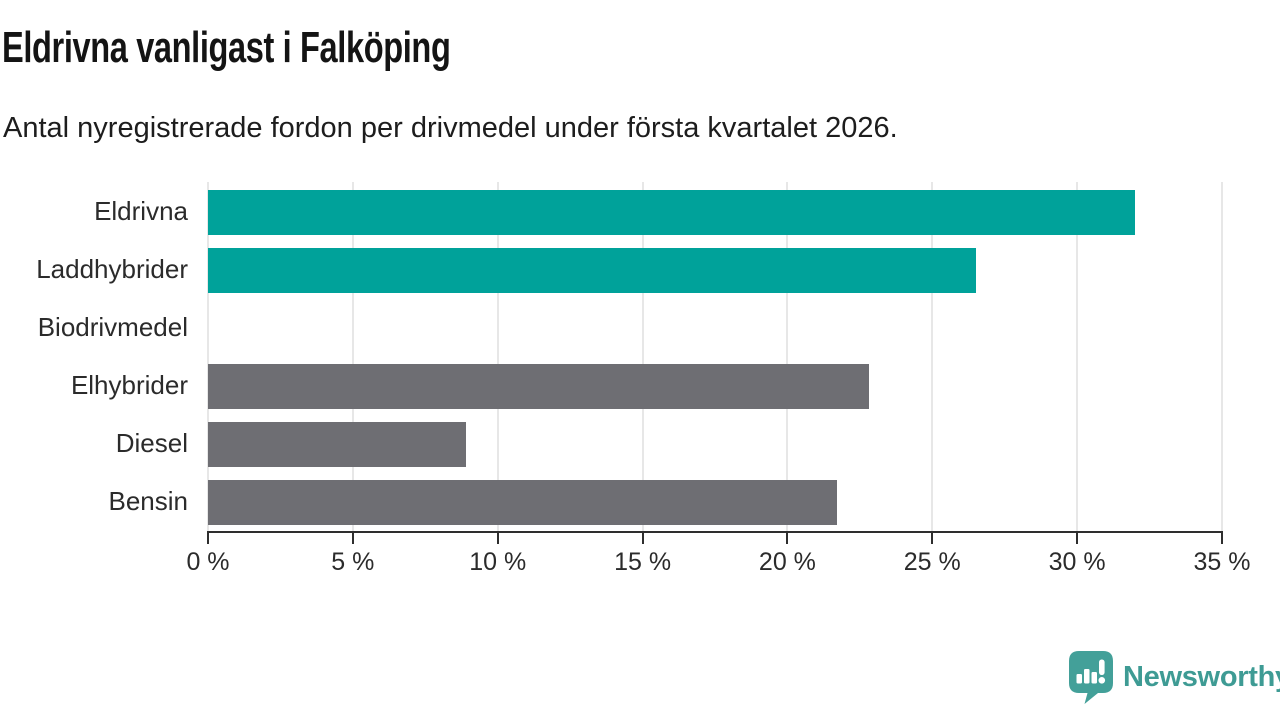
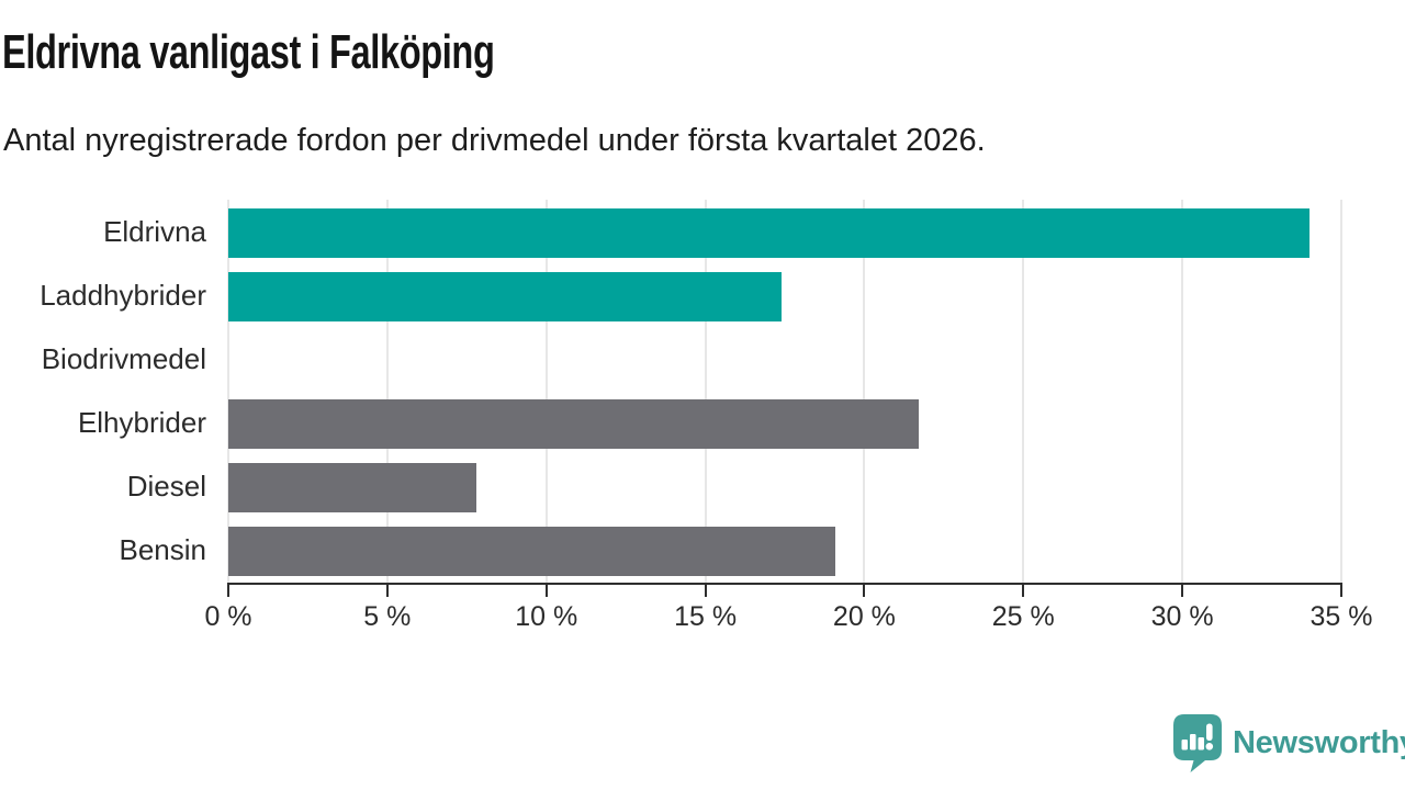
Eldrivna: 32.0% -> 34.0%
Laddhybrider: 26.5% -> 17.4%
Elhybrider: 22.8% -> 21.7%
Diesel: 8.9% -> 7.8%
Bensin: 21.7% -> 19.1%
